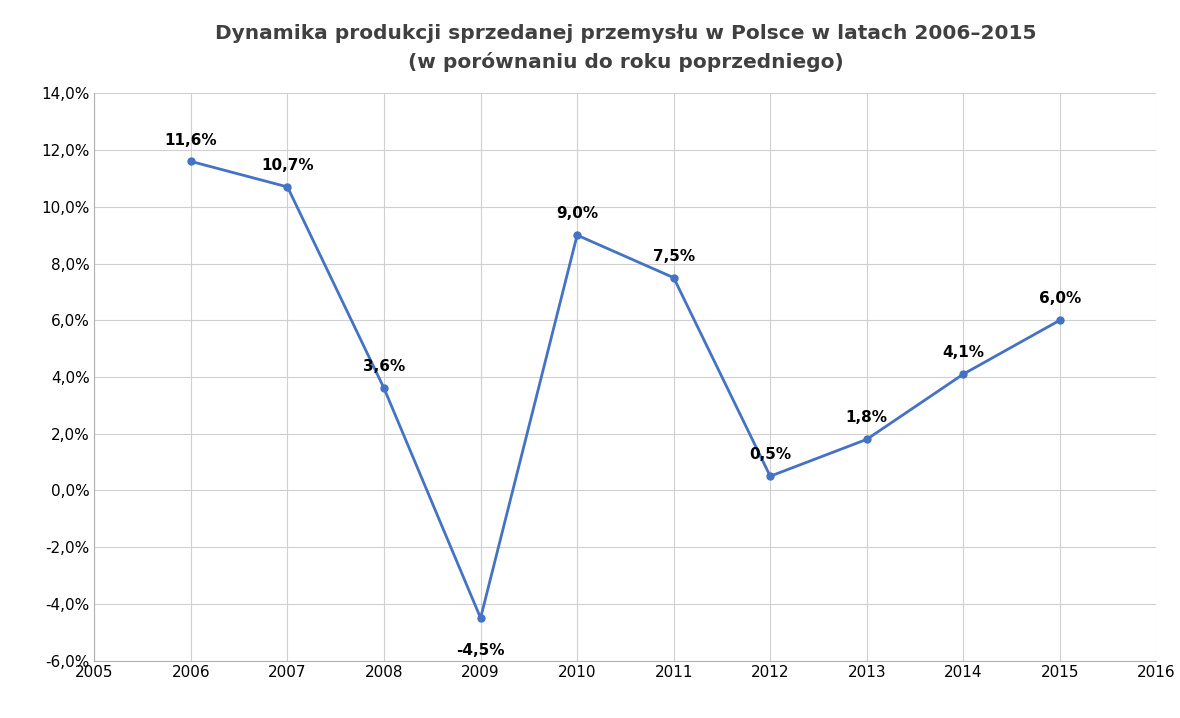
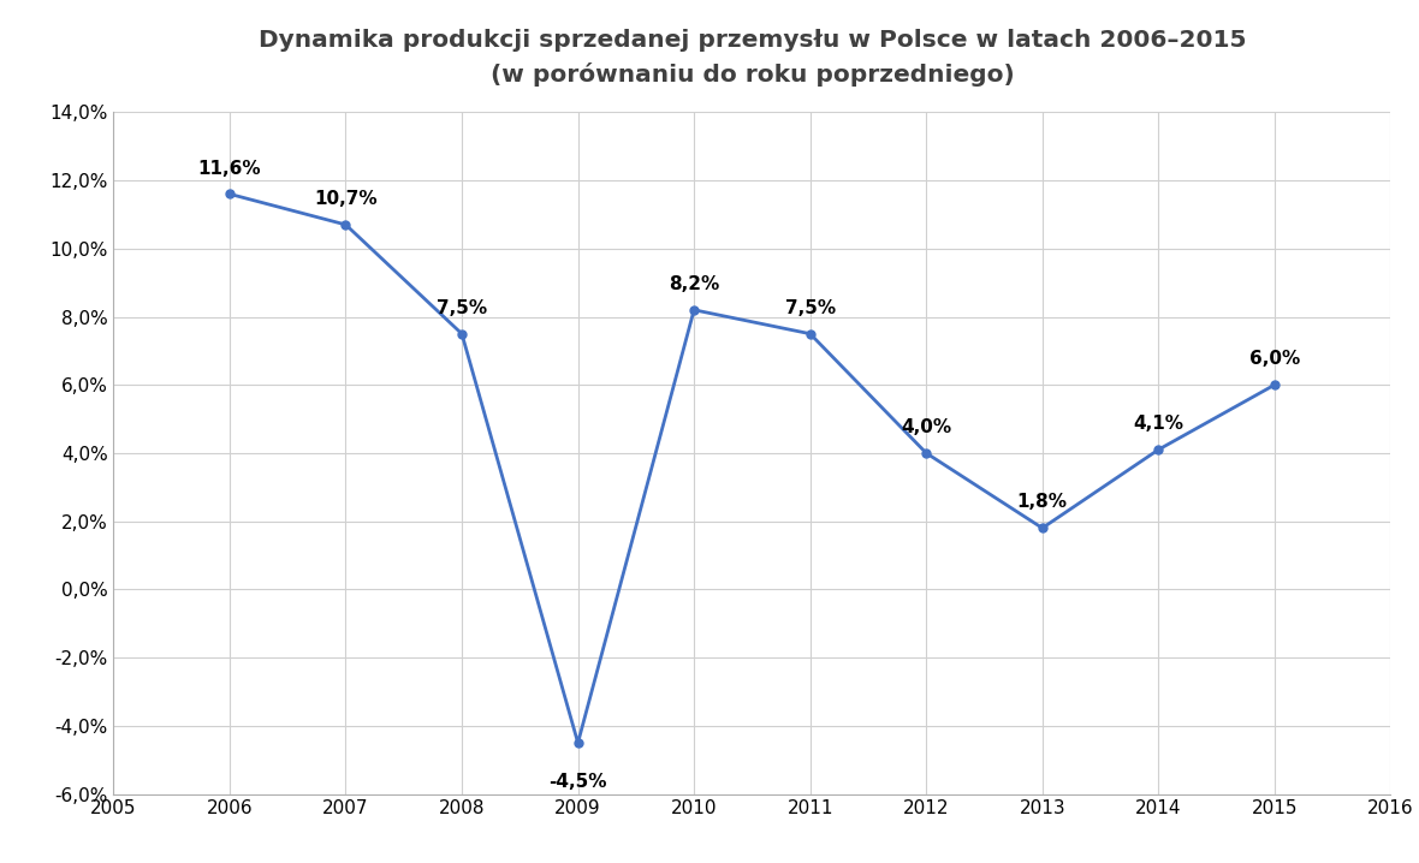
2008: 3,6% -> 7,5%
2010: 9,0% -> 8,2%
2012: 0,5% -> 4,0%
